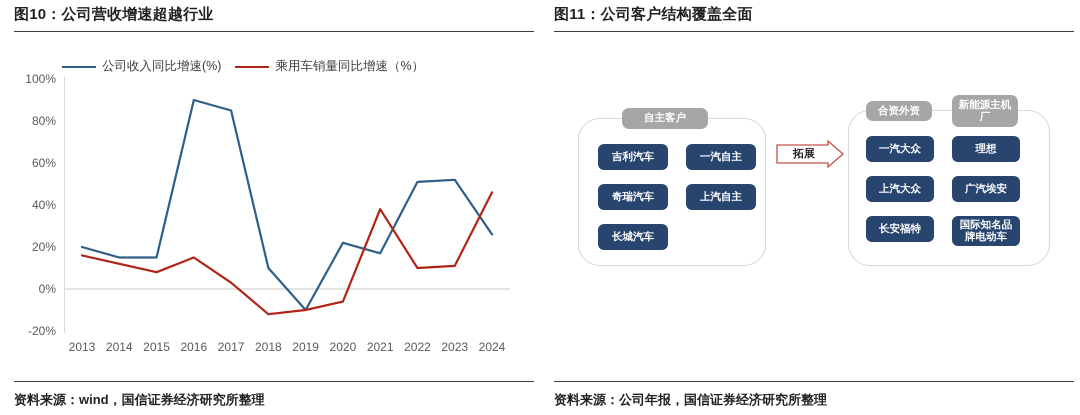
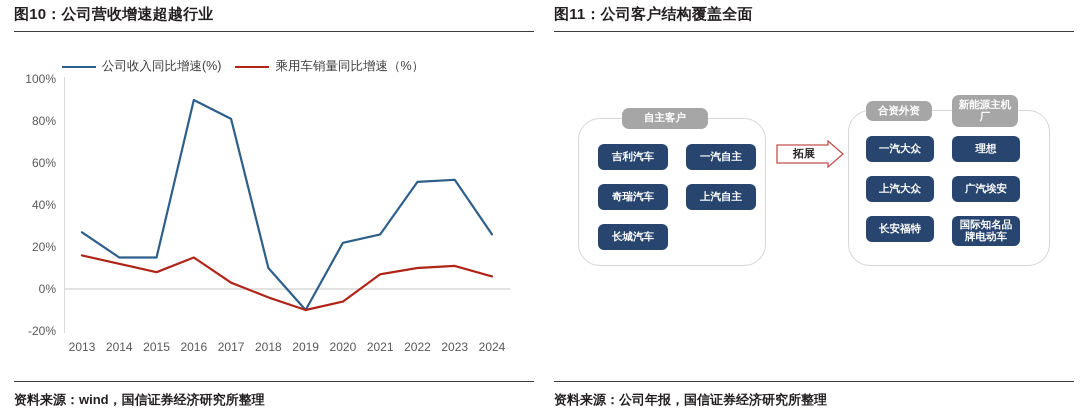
公司收入同比增速(%)/2013: 20% -> 27%
公司收入同比增速(%)/2017: 85% -> 81%
乘用车销量同比增速（%）/2018: -12% -> -4%
公司收入同比增速(%)/2021: 17% -> 26%
乘用车销量同比增速（%）/2021: 38% -> 7%
乘用车销量同比增速（%）/2024: 46% -> 6%
